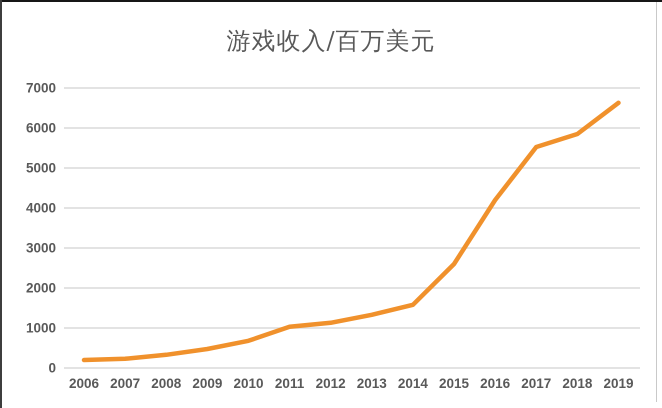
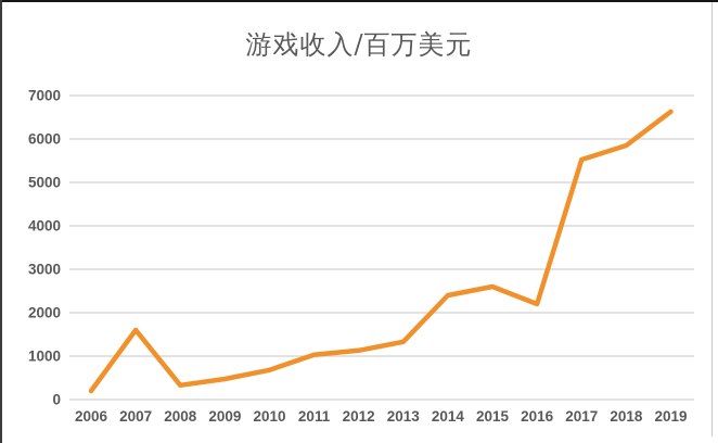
2007: 200 -> 1600
2014: 1600 -> 2400
2016: 4200 -> 2200
